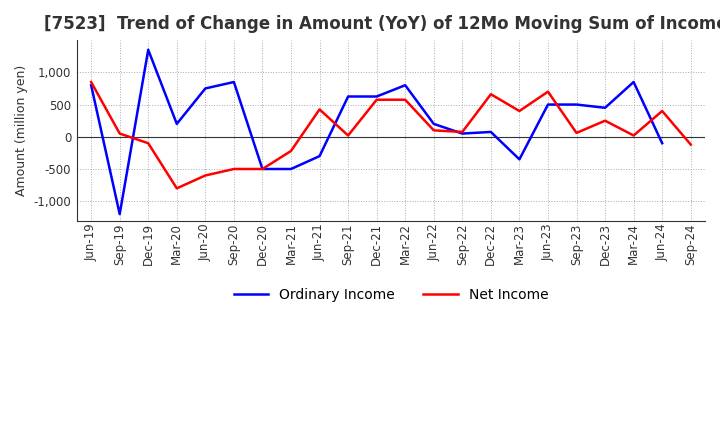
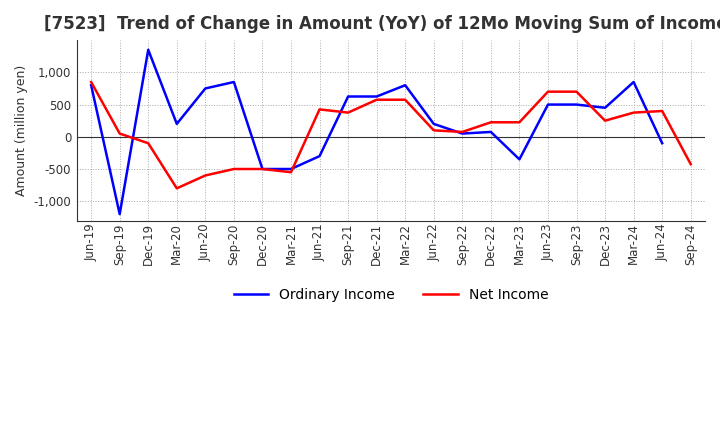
Net Income/Mar-21: -220 -> -550
Net Income/Sep-21: 20 -> 380
Net Income/Dec-22: 660 -> 220
Net Income/Mar-23: 400 -> 220
Net Income/Sep-23: 60 -> 700
Net Income/Mar-24: 20 -> 380
Net Income/Sep-24: -120 -> -420
